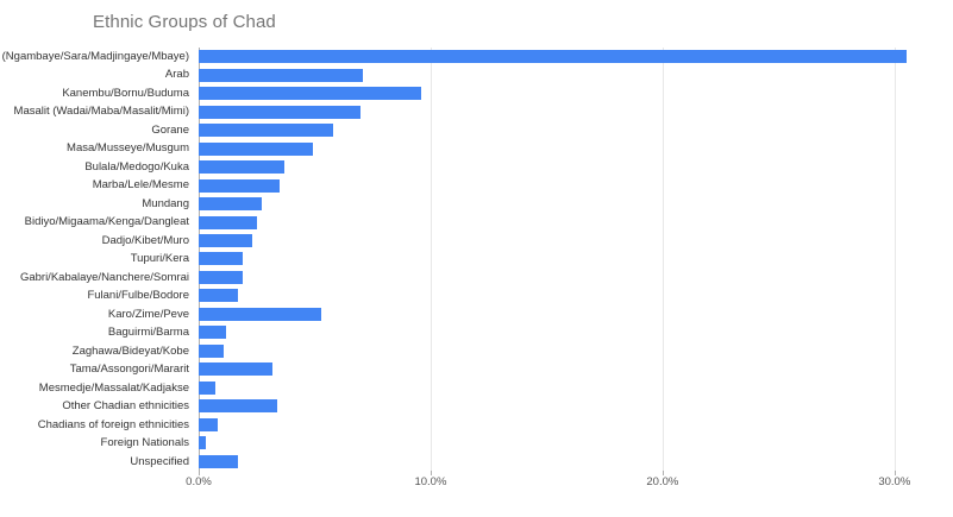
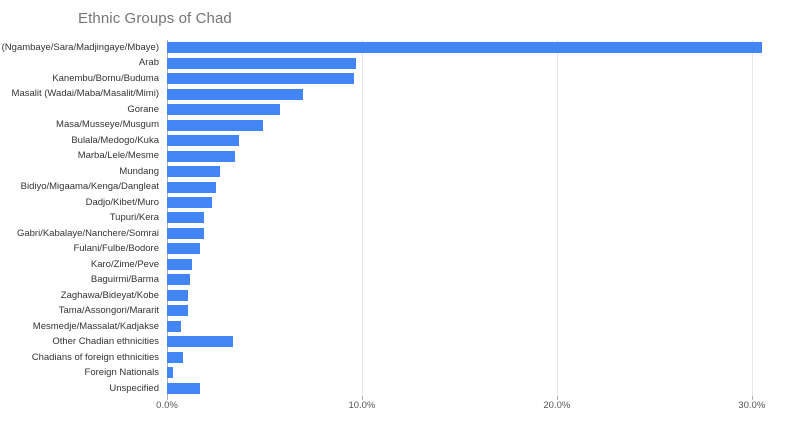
Arab: 7.1% -> 9.7%
Karo/Zime/Peve: 5.3% -> 1.3%
Tama/Assongori/Mararit: 3.2% -> 1.1%
